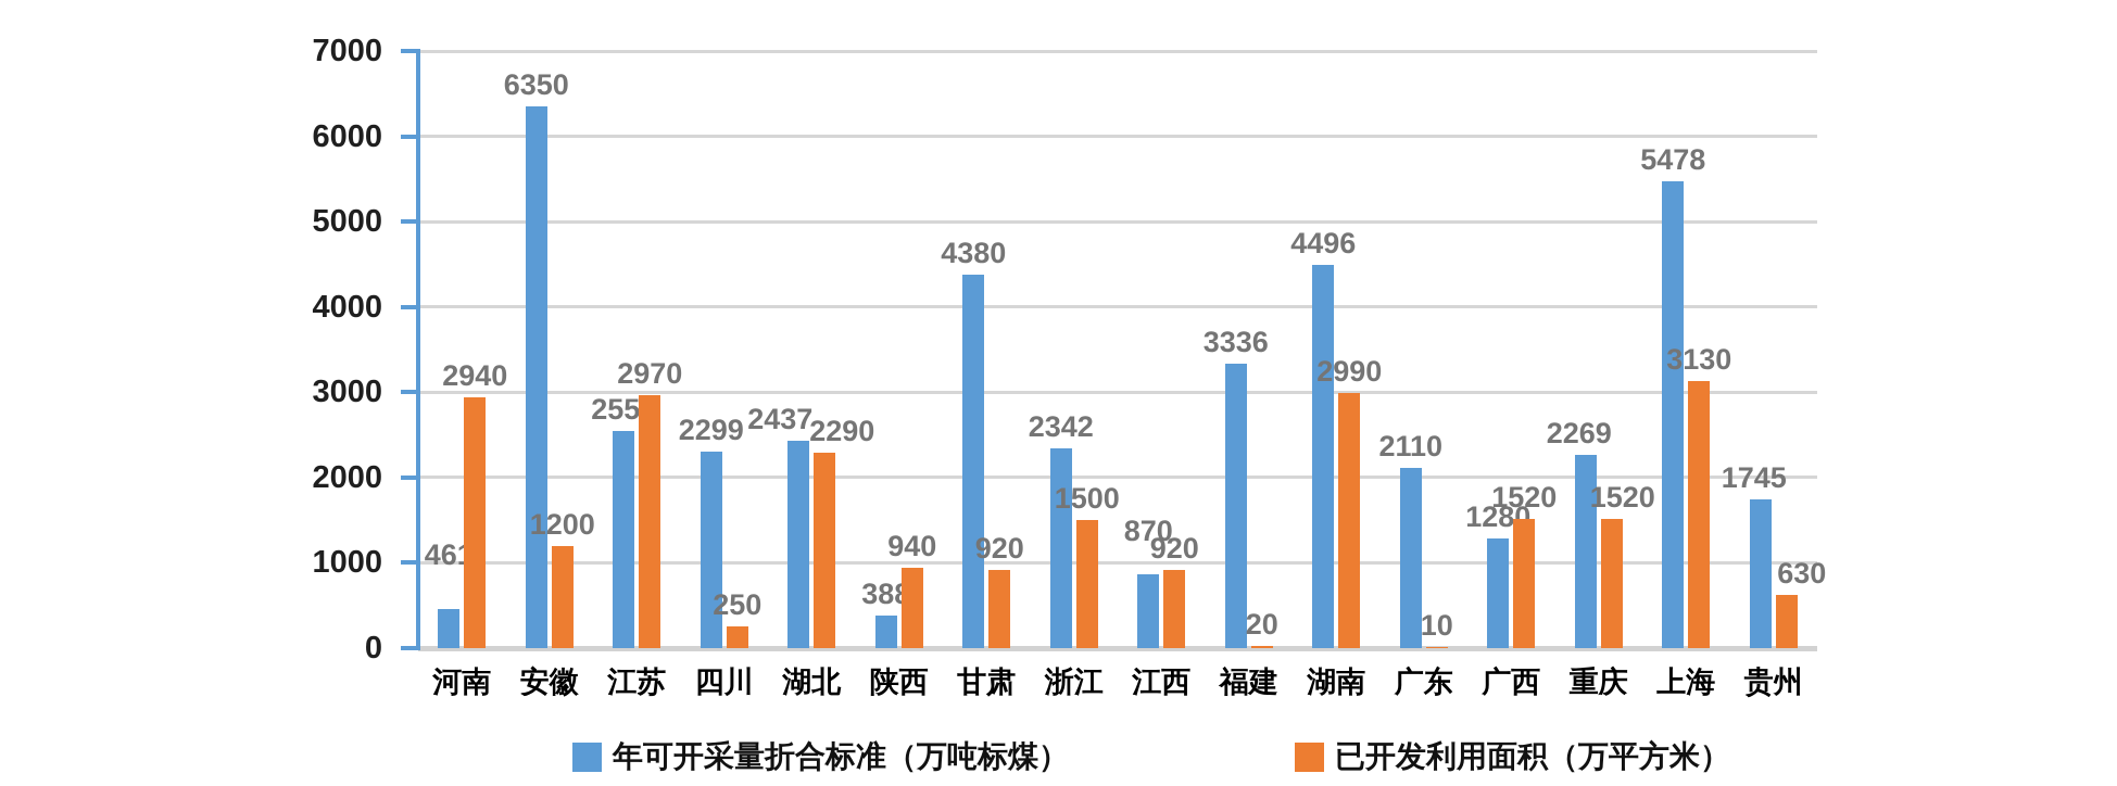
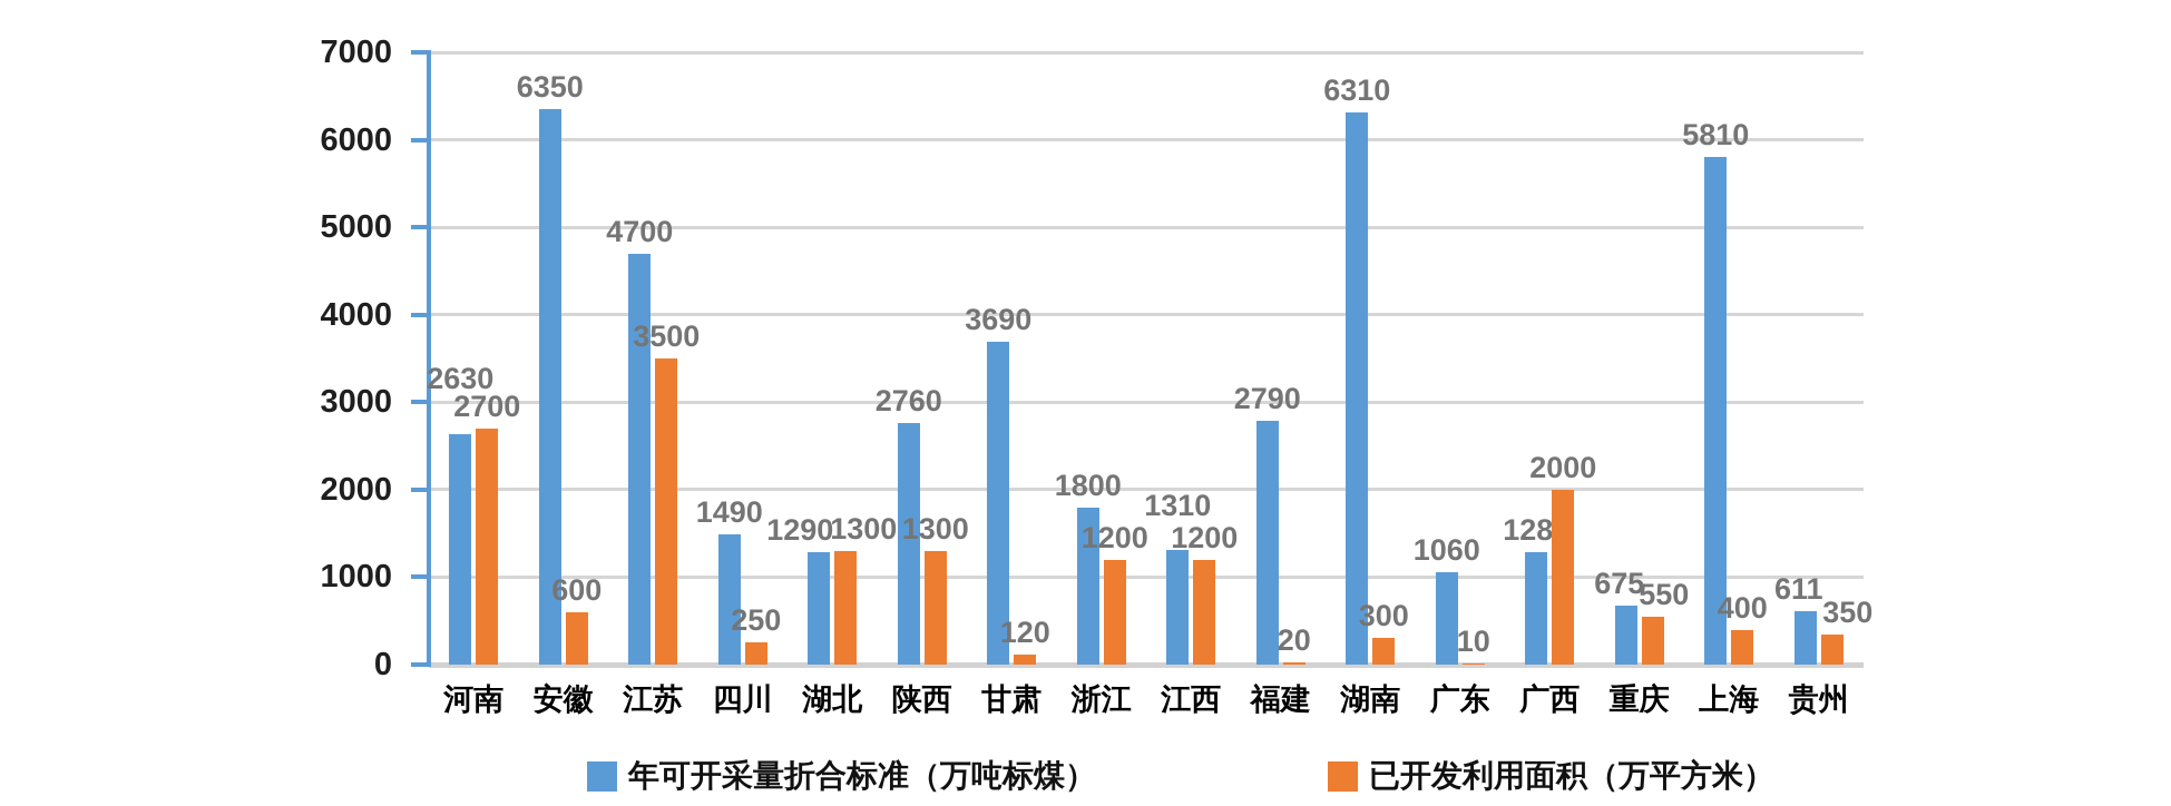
年可开采量折合标准（万吨标煤）/河南: 461 -> 2630
已开发利用面积（万平方米）/河南: 2940 -> 2700
已开发利用面积（万平方米）/安徽: 1200 -> 600
年可开采量折合标准（万吨标煤）/江苏: 2550 -> 4700
已开发利用面积（万平方米）/江苏: 2970 -> 3500
年可开采量折合标准（万吨标煤）/四川: 2299 -> 1490
年可开采量折合标准（万吨标煤）/湖北: 2437 -> 1290
已开发利用面积（万平方米）/湖北: 2290 -> 1300
年可开采量折合标准（万吨标煤）/陕西: 388 -> 2760
已开发利用面积（万平方米）/陕西: 940 -> 1300
年可开采量折合标准（万吨标煤）/甘肃: 4380 -> 3690
已开发利用面积（万平方米）/甘肃: 920 -> 120
年可开采量折合标准（万吨标煤）/浙江: 2342 -> 1800
已开发利用面积（万平方米）/浙江: 1500 -> 1200
年可开采量折合标准（万吨标煤）/江西: 870 -> 1310
已开发利用面积（万平方米）/江西: 920 -> 1200
年可开采量折合标准（万吨标煤）/福建: 3336 -> 2790
年可开采量折合标准（万吨标煤）/湖南: 4496 -> 6310
已开发利用面积（万平方米）/湖南: 2990 -> 300
年可开采量折合标准（万吨标煤）/广东: 2110 -> 1060
已开发利用面积（万平方米）/广西: 1520 -> 2000
年可开采量折合标准（万吨标煤）/重庆: 2269 -> 675
已开发利用面积（万平方米）/重庆: 1520 -> 550
年可开采量折合标准（万吨标煤）/上海: 5478 -> 5810
已开发利用面积（万平方米）/上海: 3130 -> 400
年可开采量折合标准（万吨标煤）/贵州: 1745 -> 611
已开发利用面积（万平方米）/贵州: 630 -> 350
